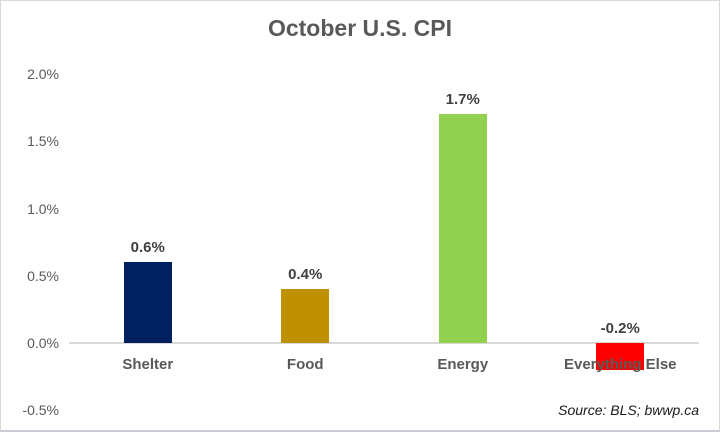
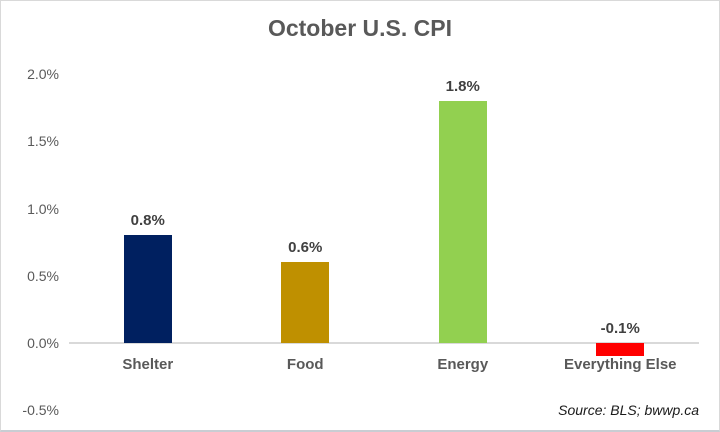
Shelter: 0.6% -> 0.8%
Food: 0.4% -> 0.6%
Energy: 1.7% -> 1.8%
Everything Else: -0.2% -> -0.1%
